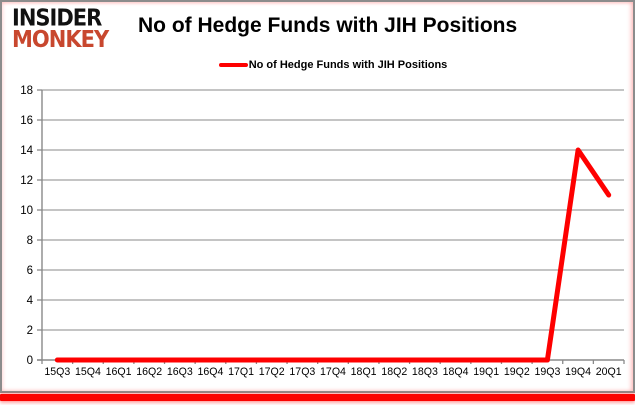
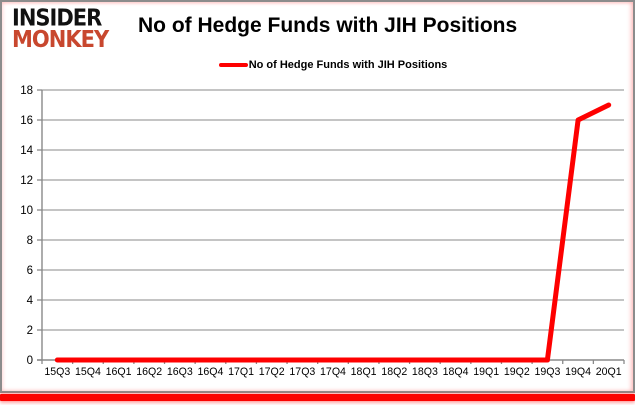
19Q4: 14 -> 16
20Q1: 11 -> 17
